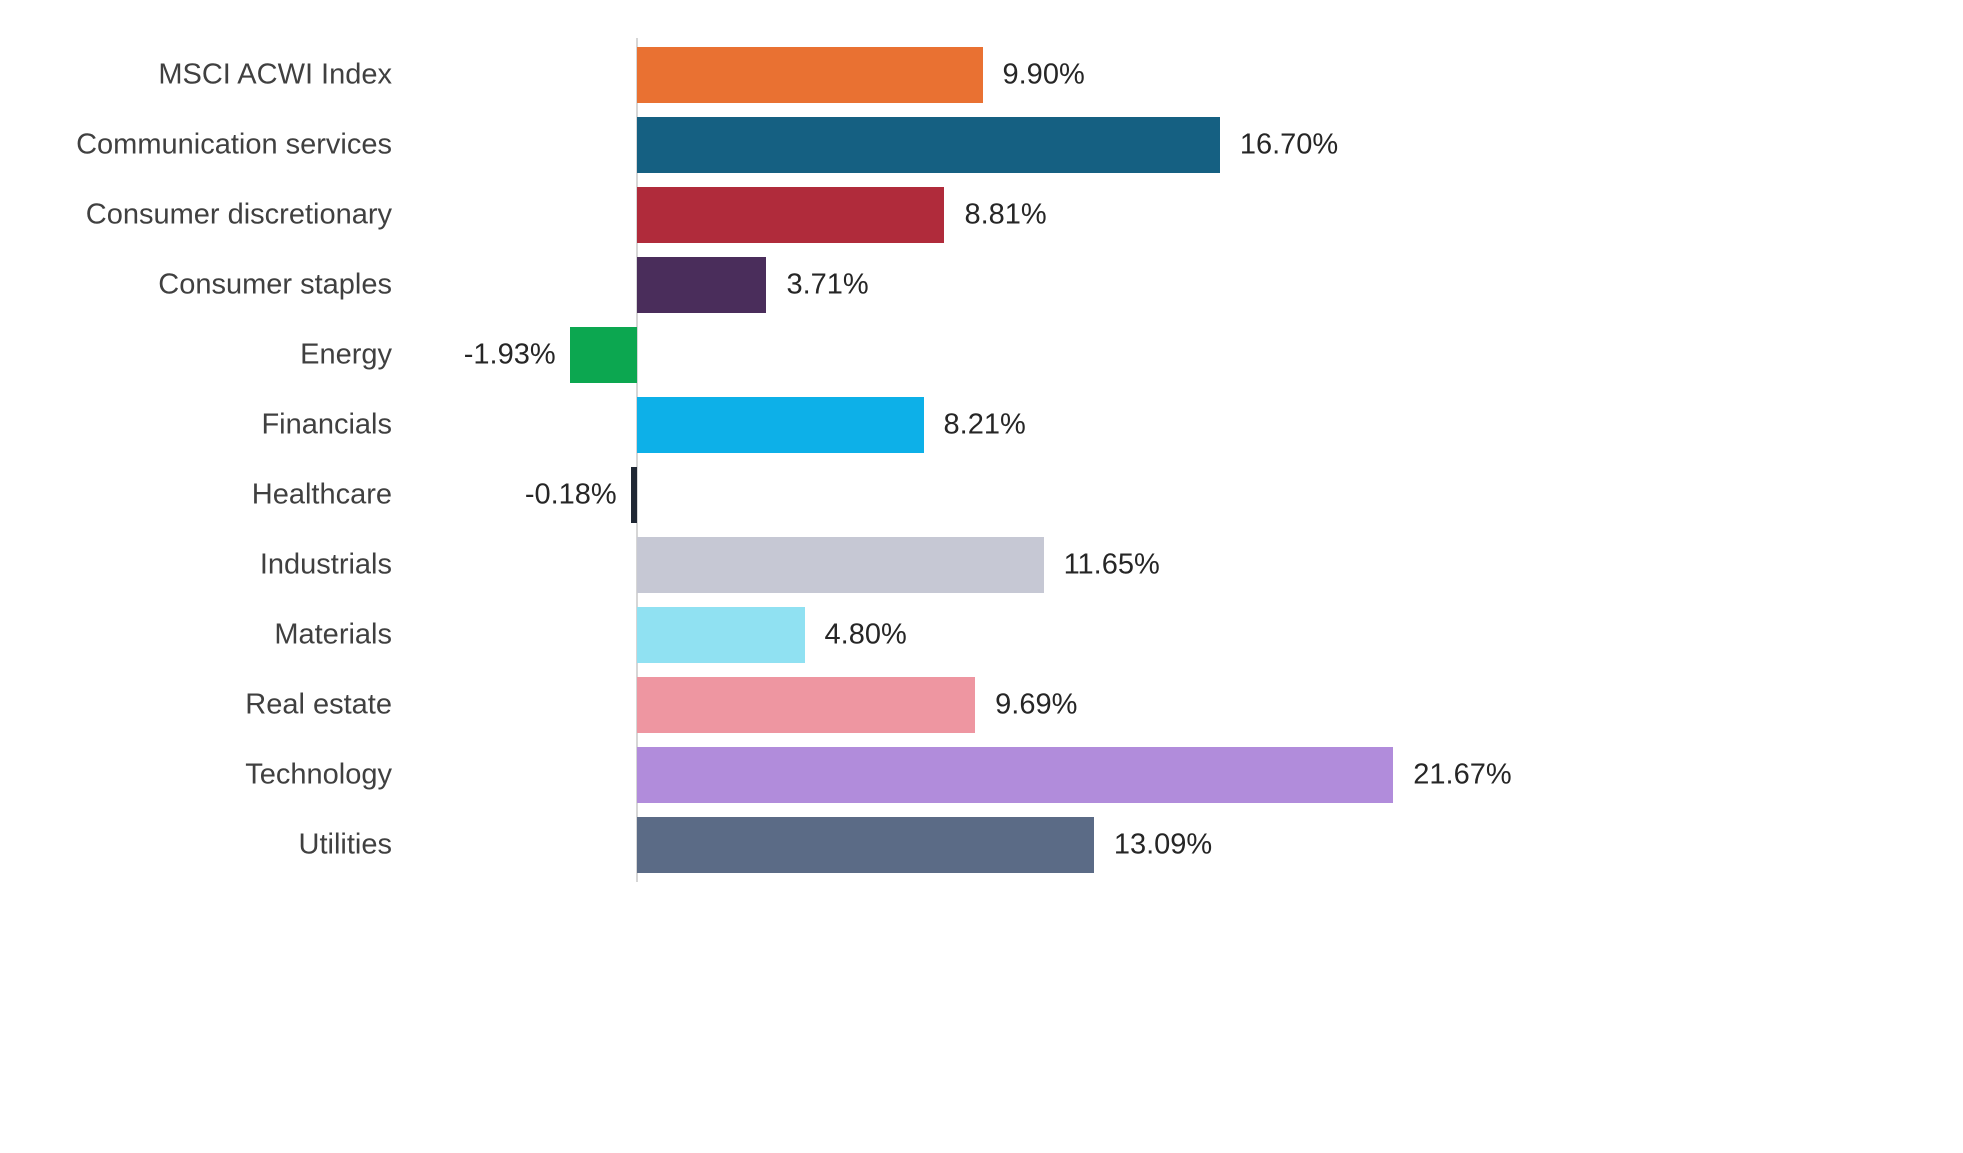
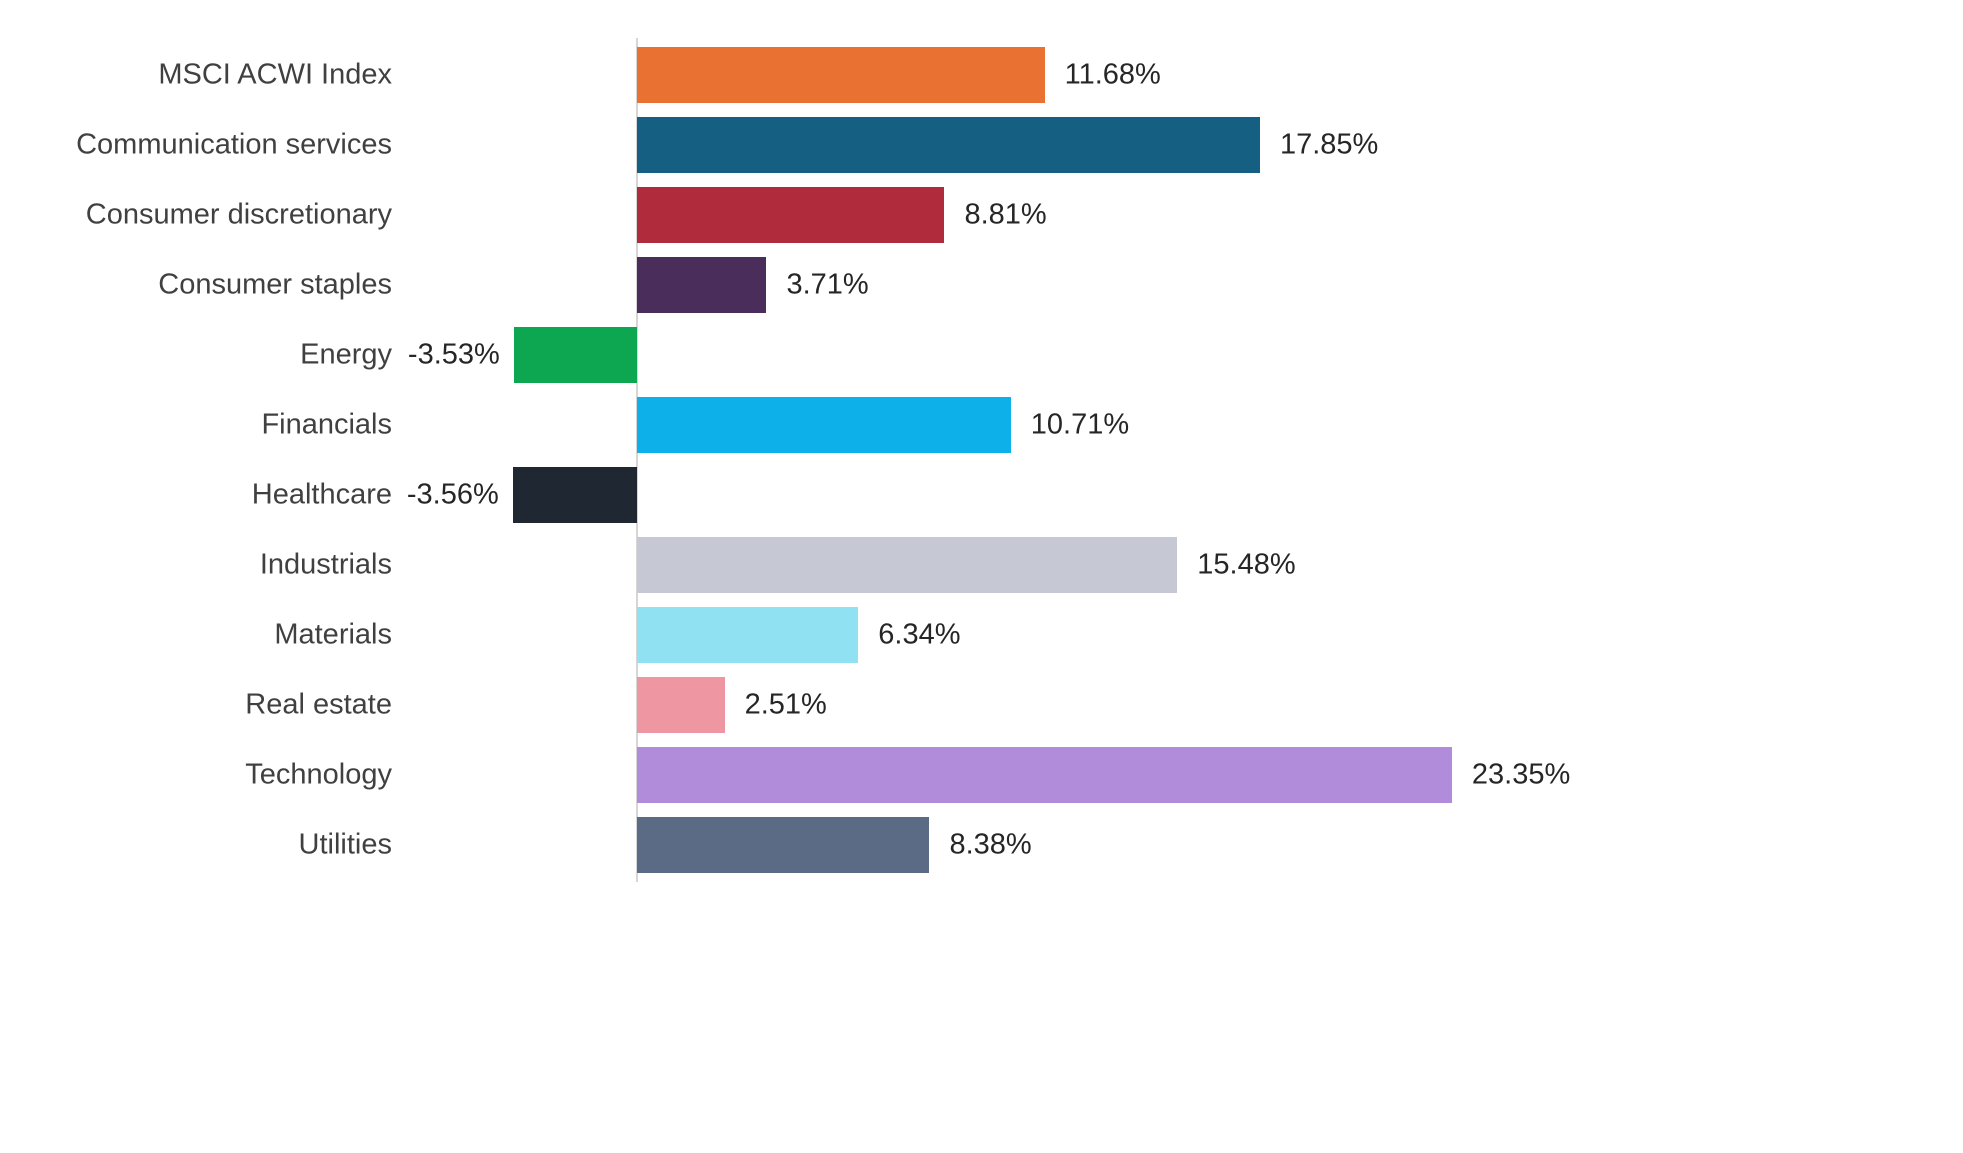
MSCI ACWI Index: 9.90% -> 11.68%
Communication services: 16.70% -> 17.85%
Energy: -1.93% -> -3.53%
Financials: 8.21% -> 10.71%
Healthcare: -0.18% -> -3.56%
Industrials: 11.65% -> 15.48%
Materials: 4.80% -> 6.34%
Real estate: 9.69% -> 2.51%
Technology: 21.67% -> 23.35%
Utilities: 13.09% -> 8.38%
